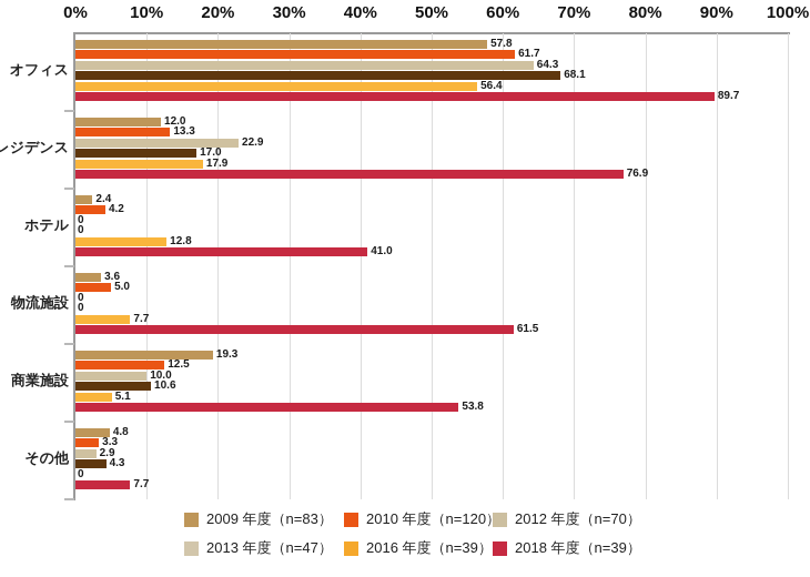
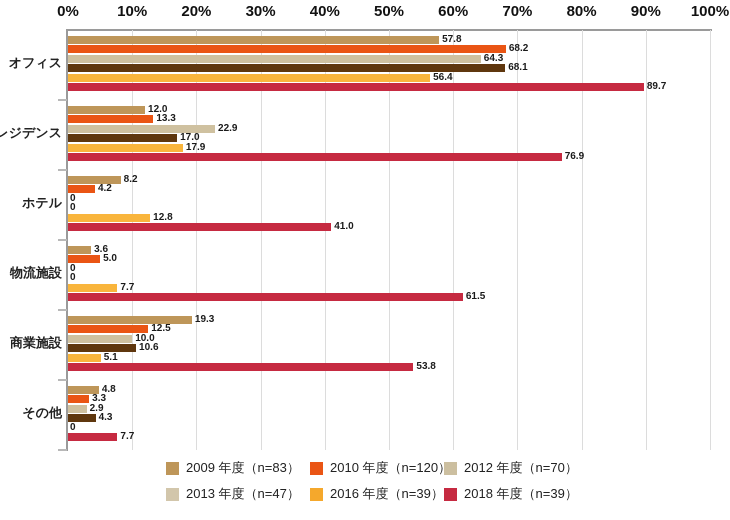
2010 年度（n=120）/オフィス: 61.7 -> 68.2
2009 年度（n=83）/ホテル: 2.4 -> 8.2
